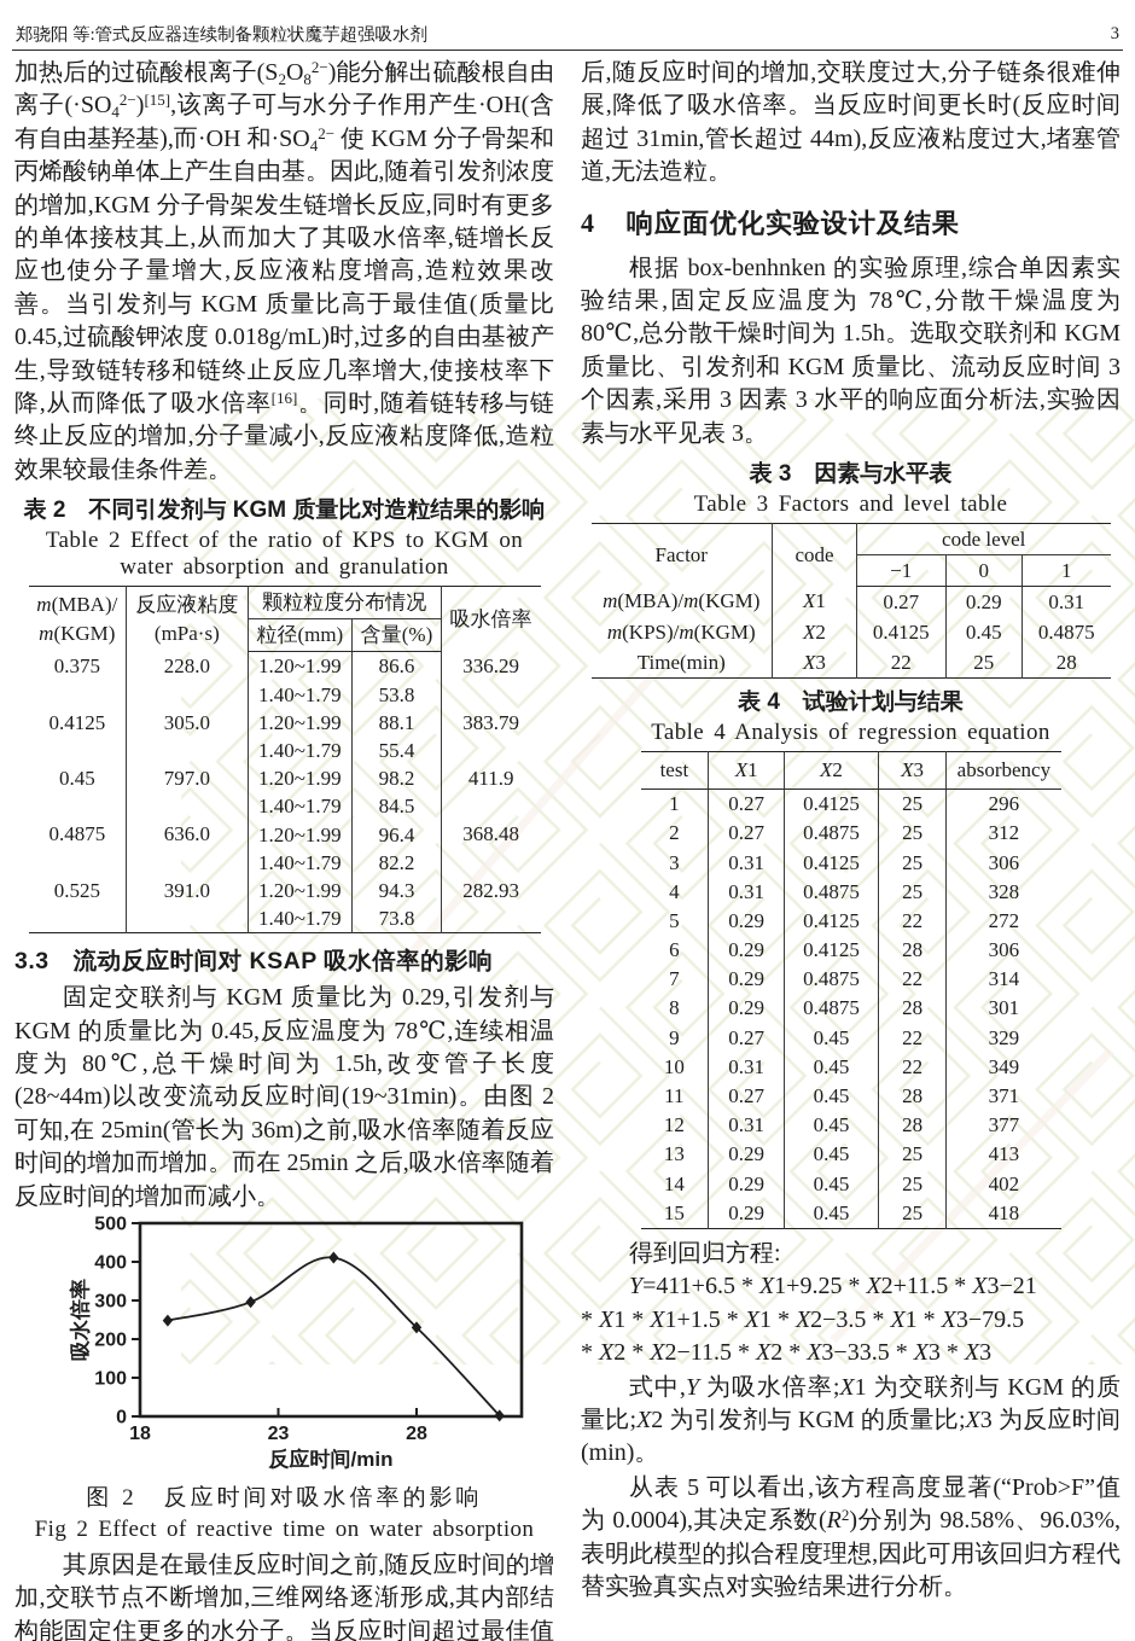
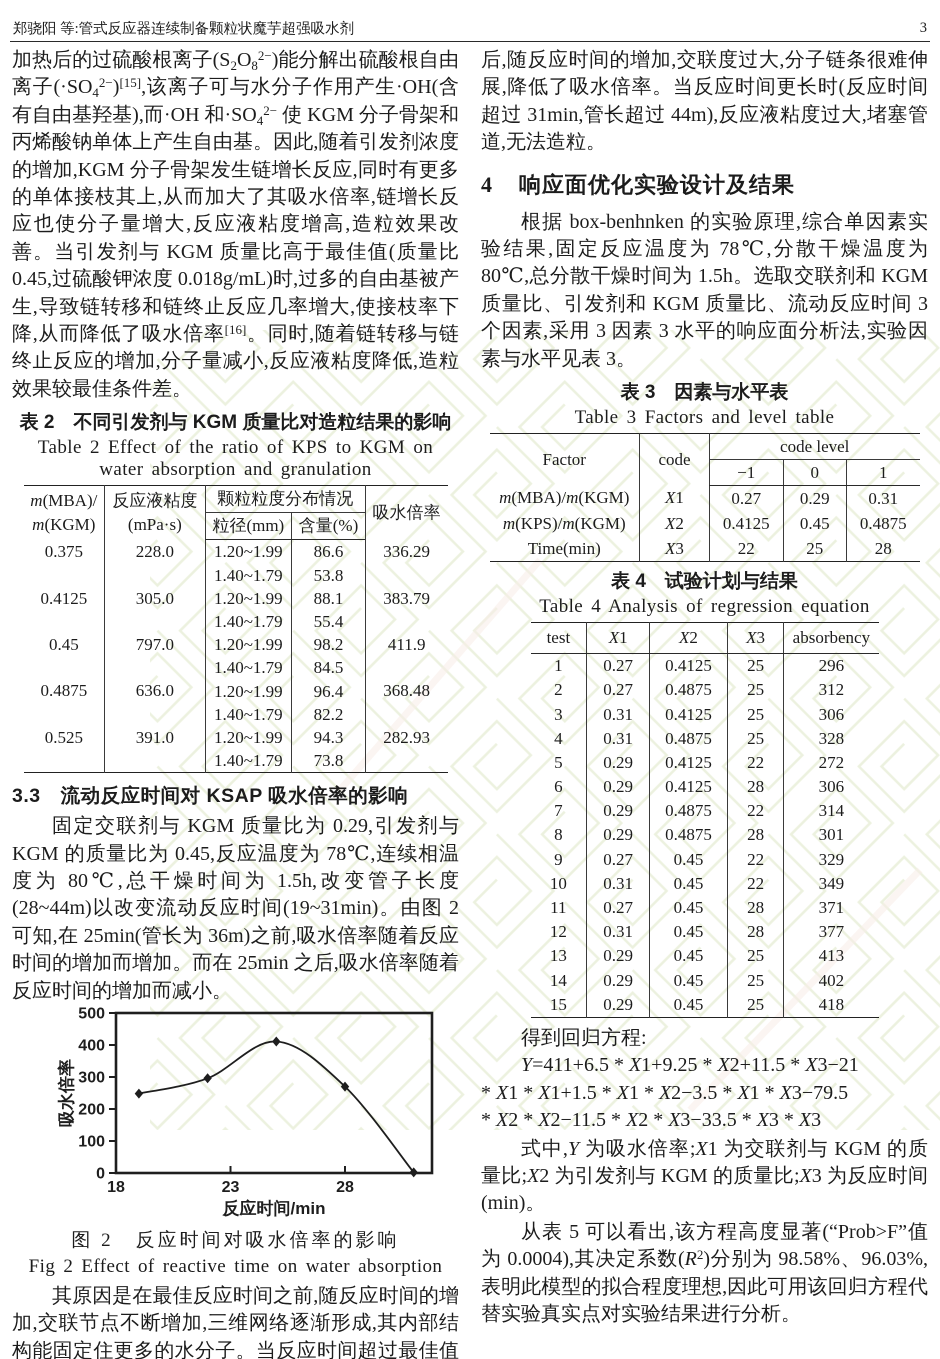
28: 230 -> 270
